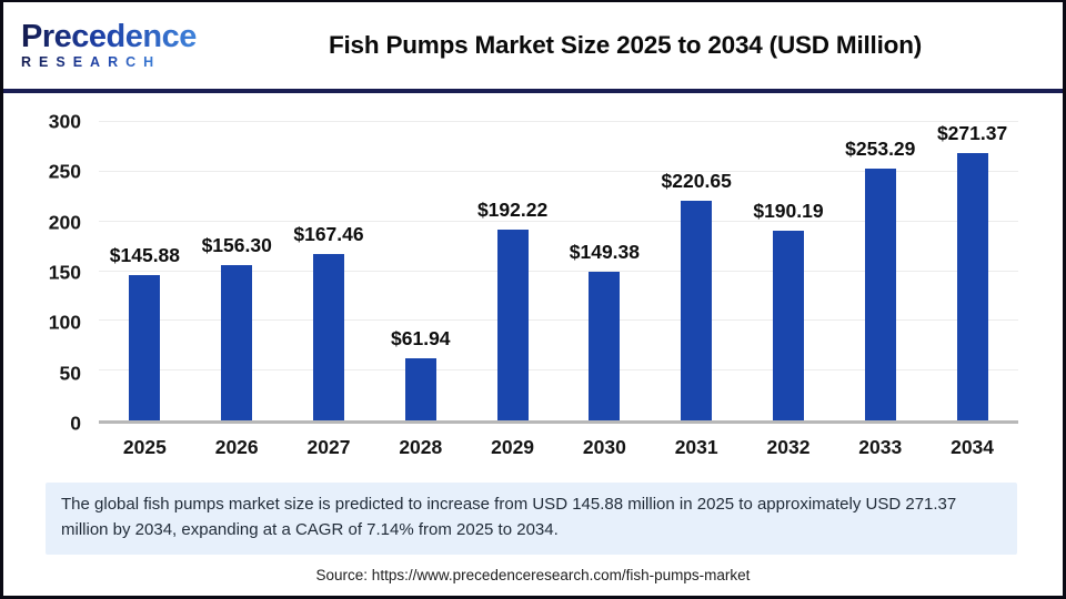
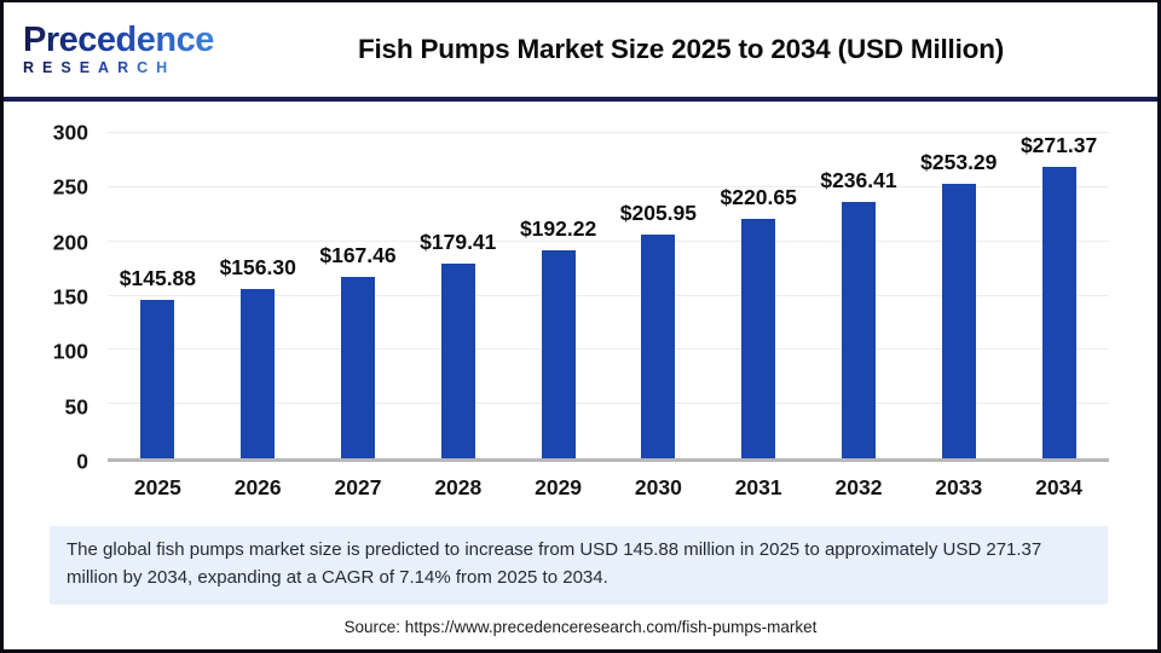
2028: $61.94 -> $179.41
2030: $149.38 -> $205.95
2032: $190.19 -> $236.41
